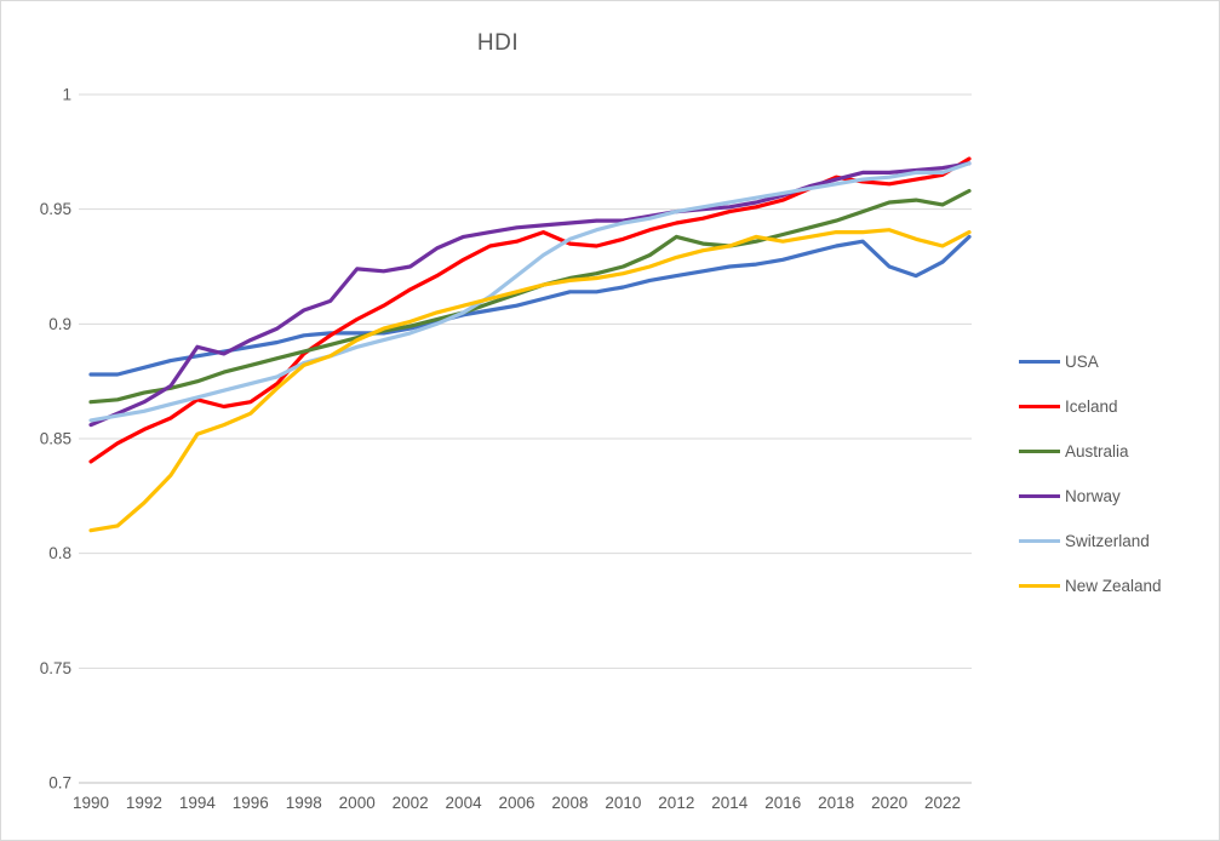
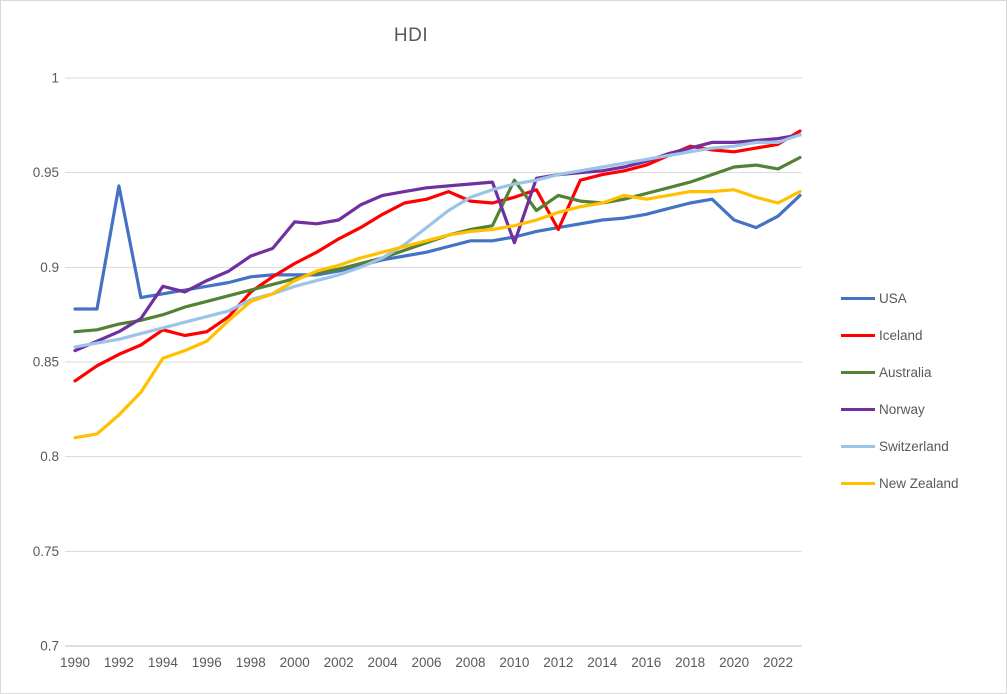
USA/1992: 0.881 -> 0.943
Australia/2010: 0.925 -> 0.946
Norway/2010: 0.945 -> 0.913
Iceland/2012: 0.944 -> 0.920
